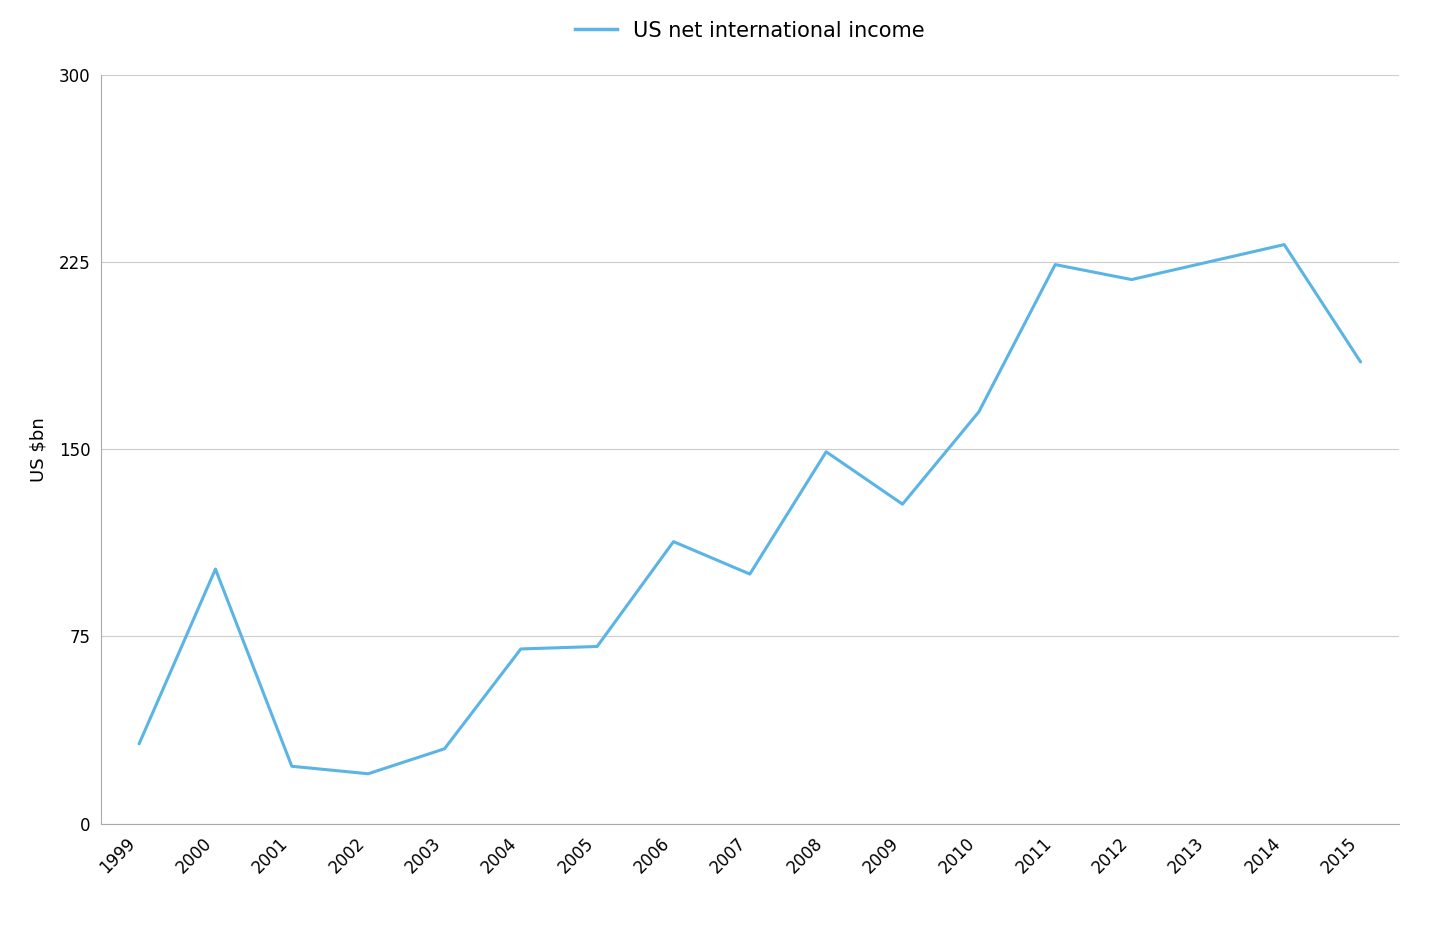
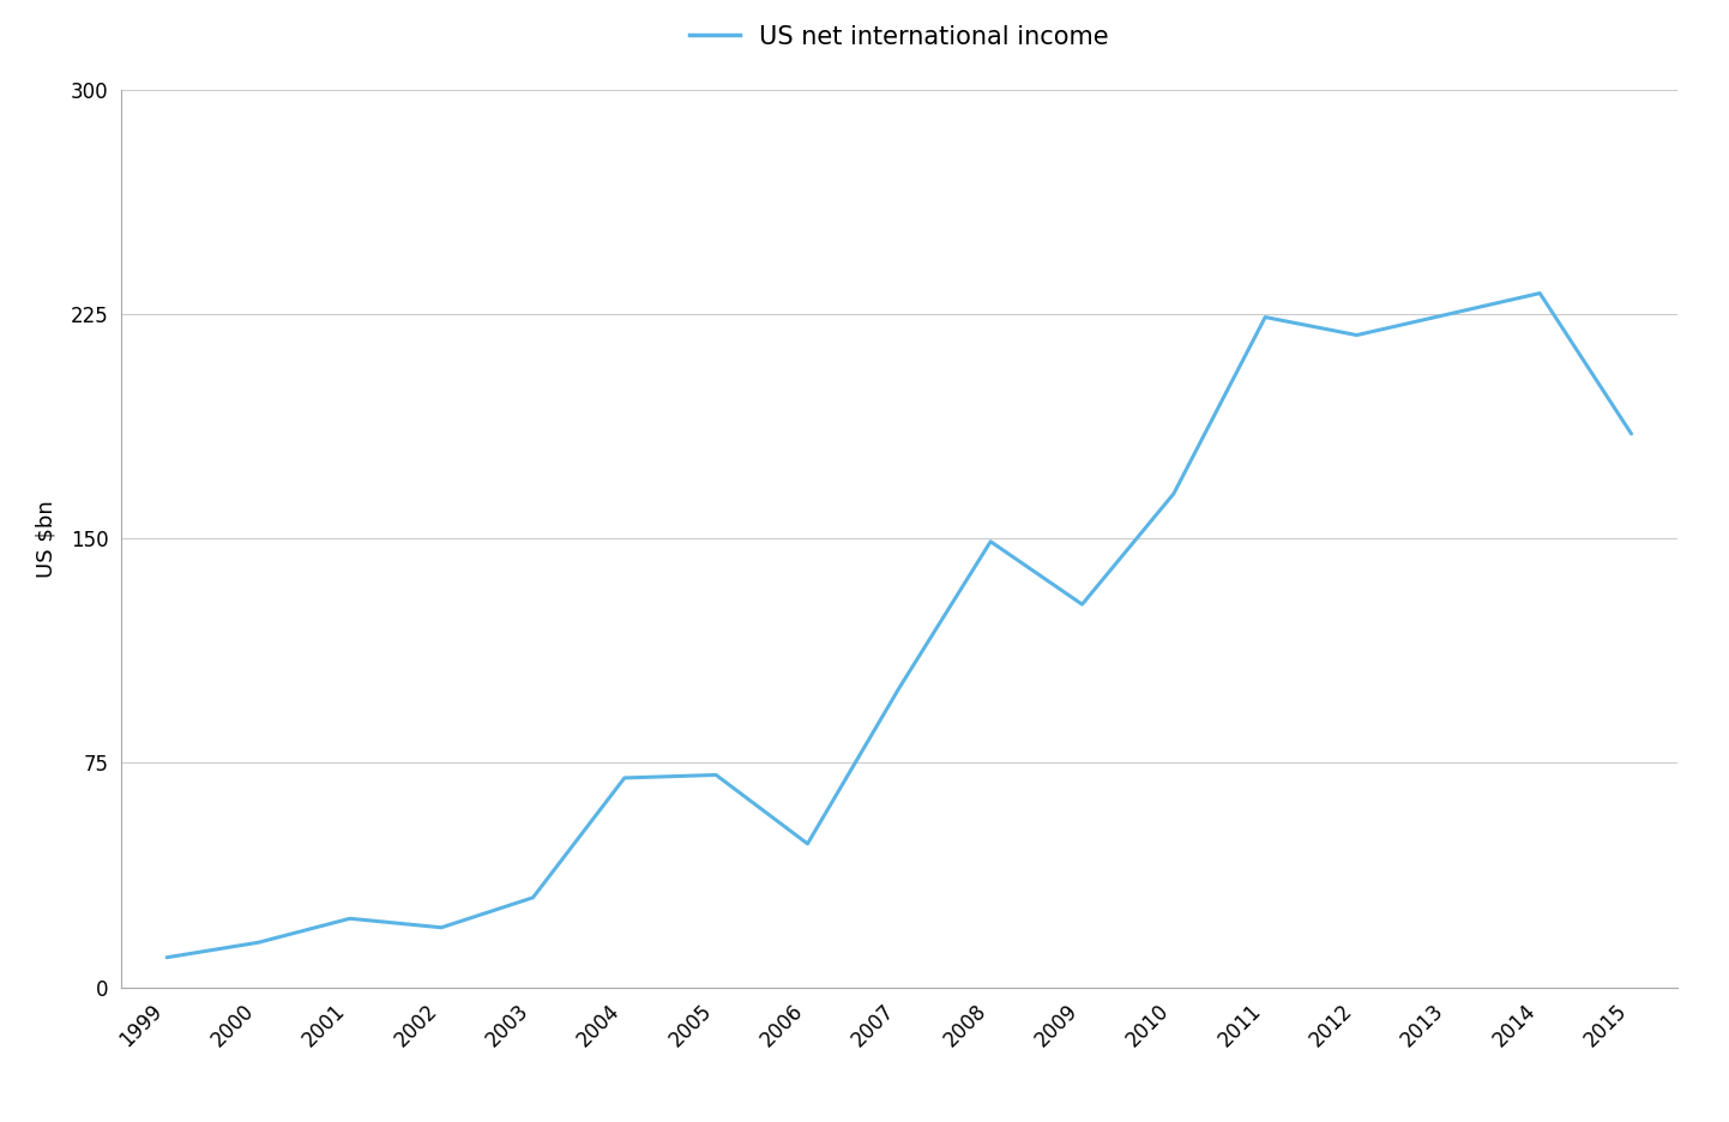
1999: 32 -> 10
2000: 102 -> 15
2006: 113 -> 48
